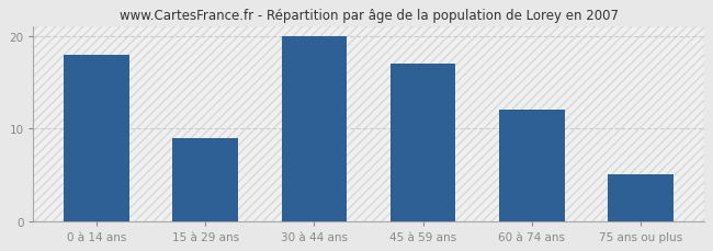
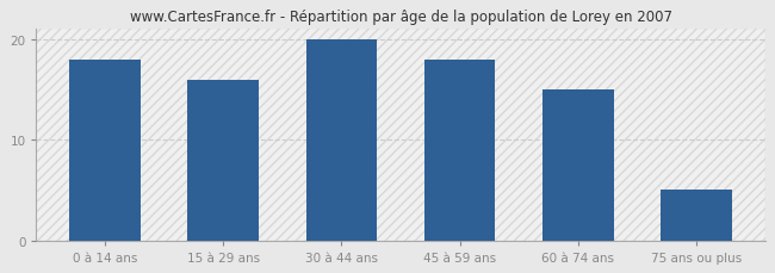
15 à 29 ans: 9 -> 16
45 à 59 ans: 17 -> 18
60 à 74 ans: 12 -> 15
